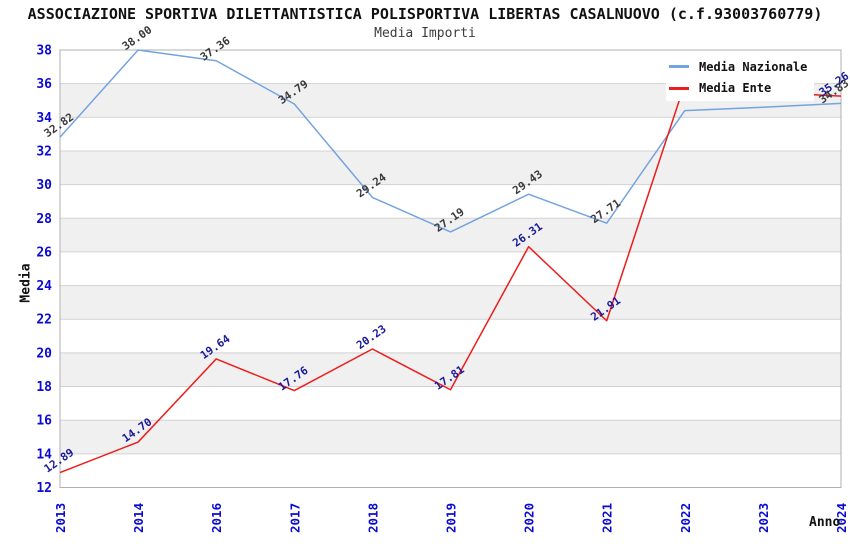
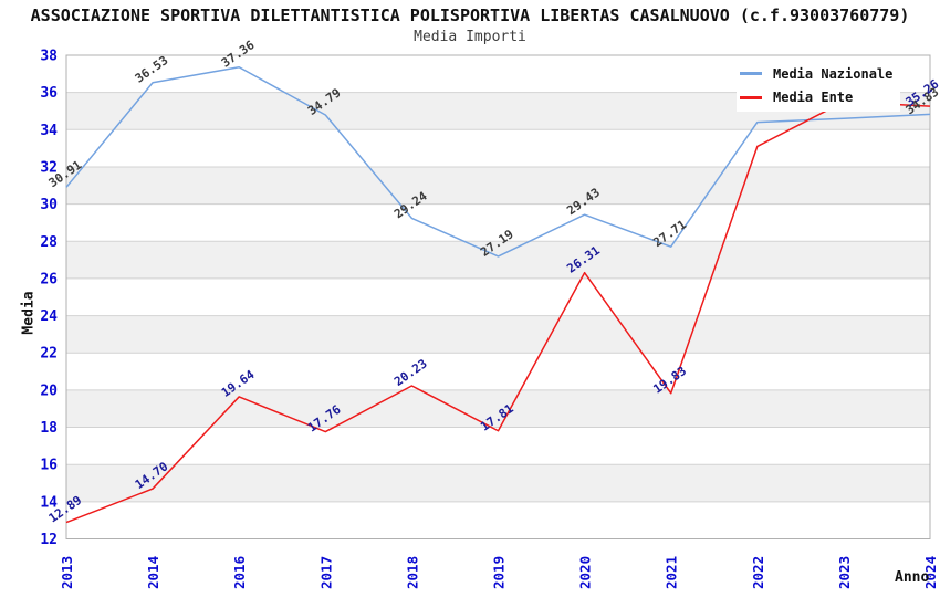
Media Nazionale/2013: 32.82 -> 30.91
Media Nazionale/2014: 38.00 -> 36.53
Media Ente/2021: 21.91 -> 19.83
Media Ente/2022: 36.0 -> 33.1
